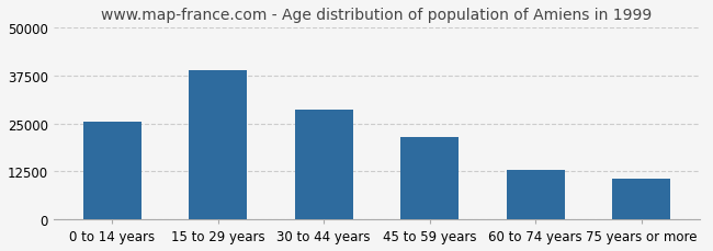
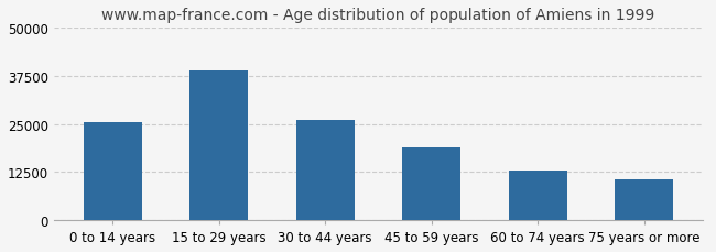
30 to 44 years: 28500 -> 26000
45 to 59 years: 21500 -> 19000
